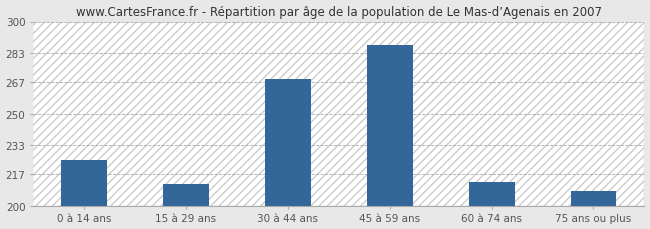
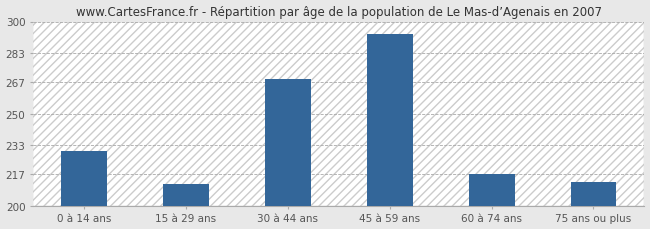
0 à 14 ans: 225 -> 230
45 à 59 ans: 287 -> 293
60 à 74 ans: 213 -> 217
75 ans ou plus: 208 -> 213
